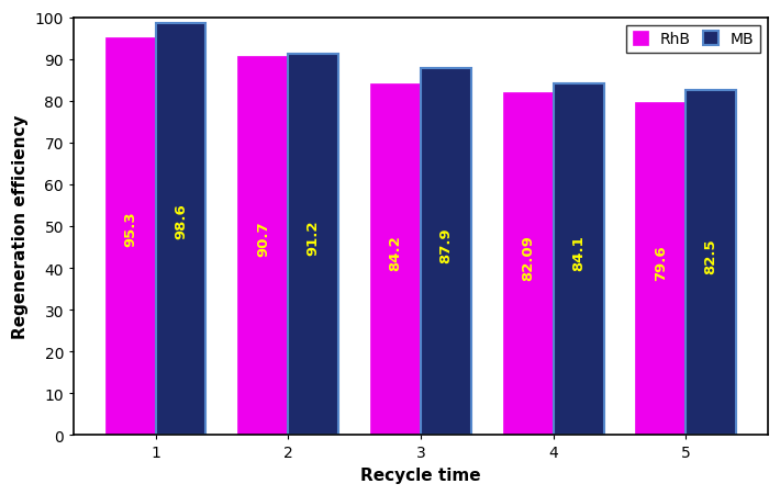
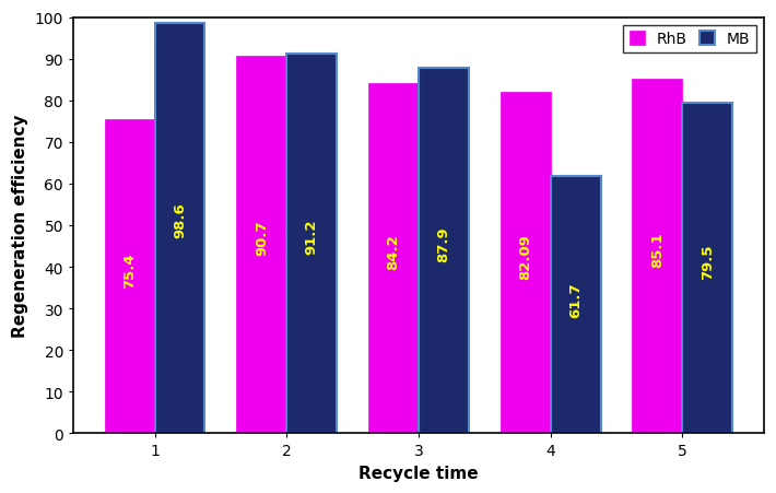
RhB/1: 95.3 -> 75.4
MB/4: 84.1 -> 61.7
RhB/5: 79.6 -> 85.1
MB/5: 82.5 -> 79.5
